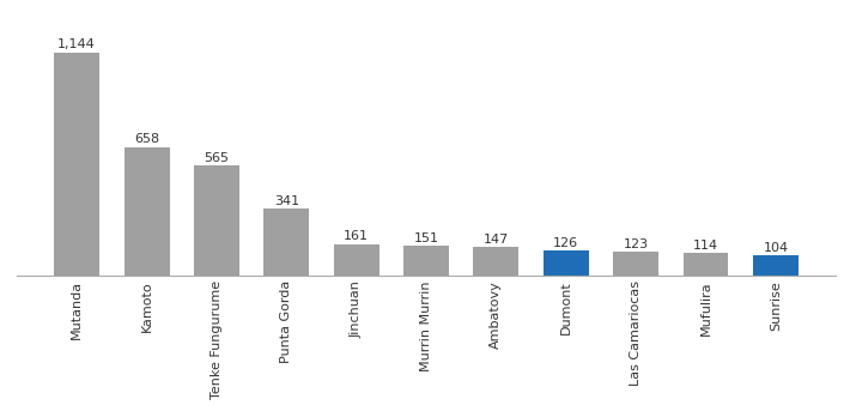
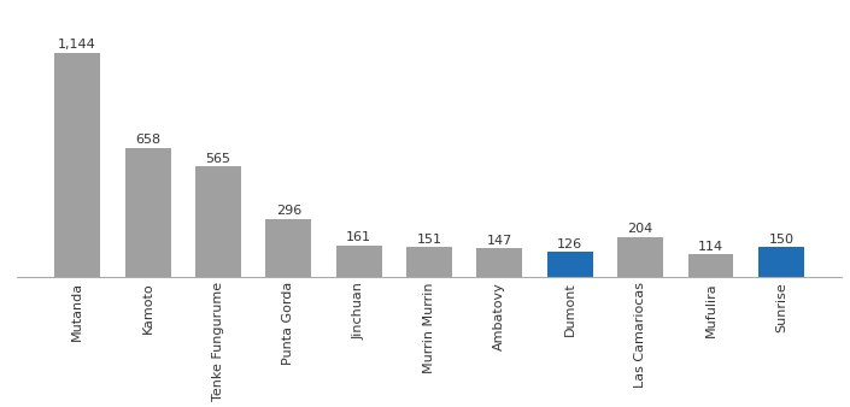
Punta Gorda: 341 -> 296
Las Camariocas: 123 -> 204
Sunrise: 104 -> 150
